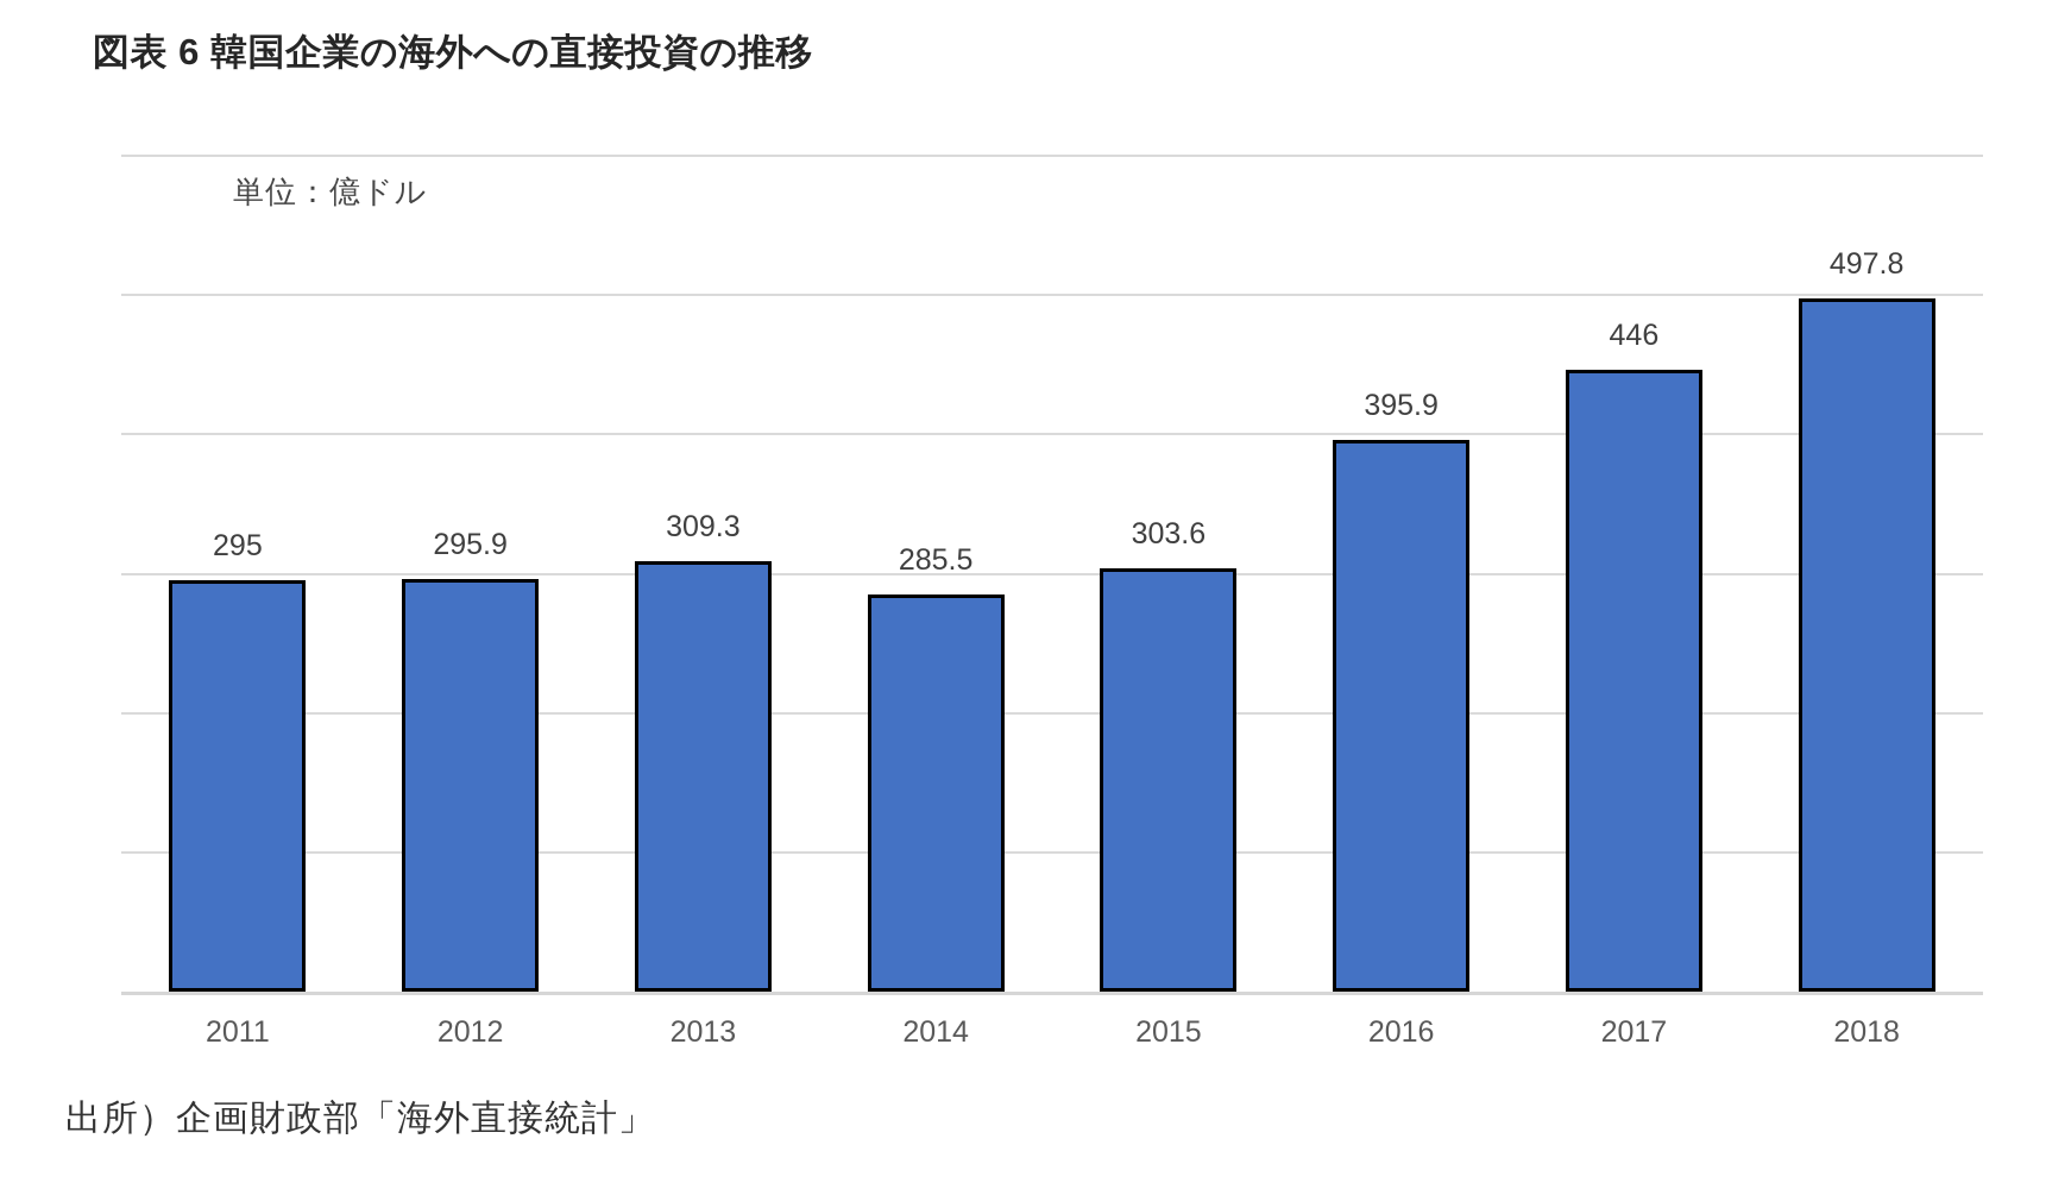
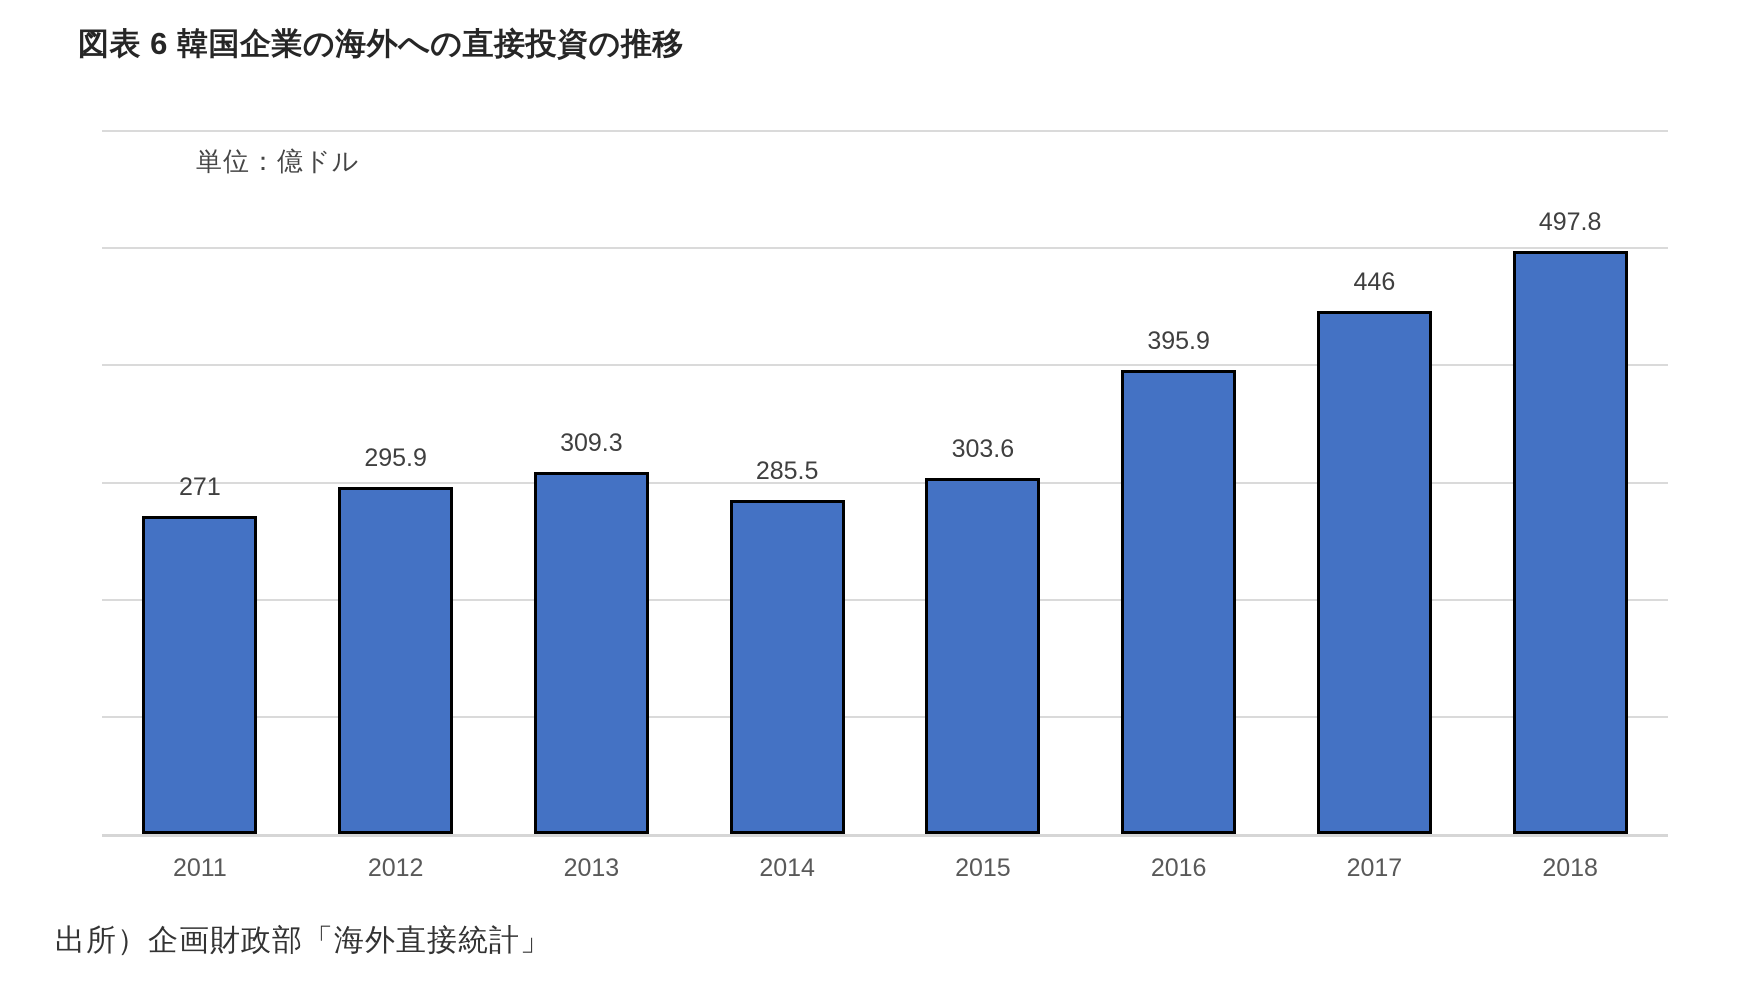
2011: 295 -> 271
